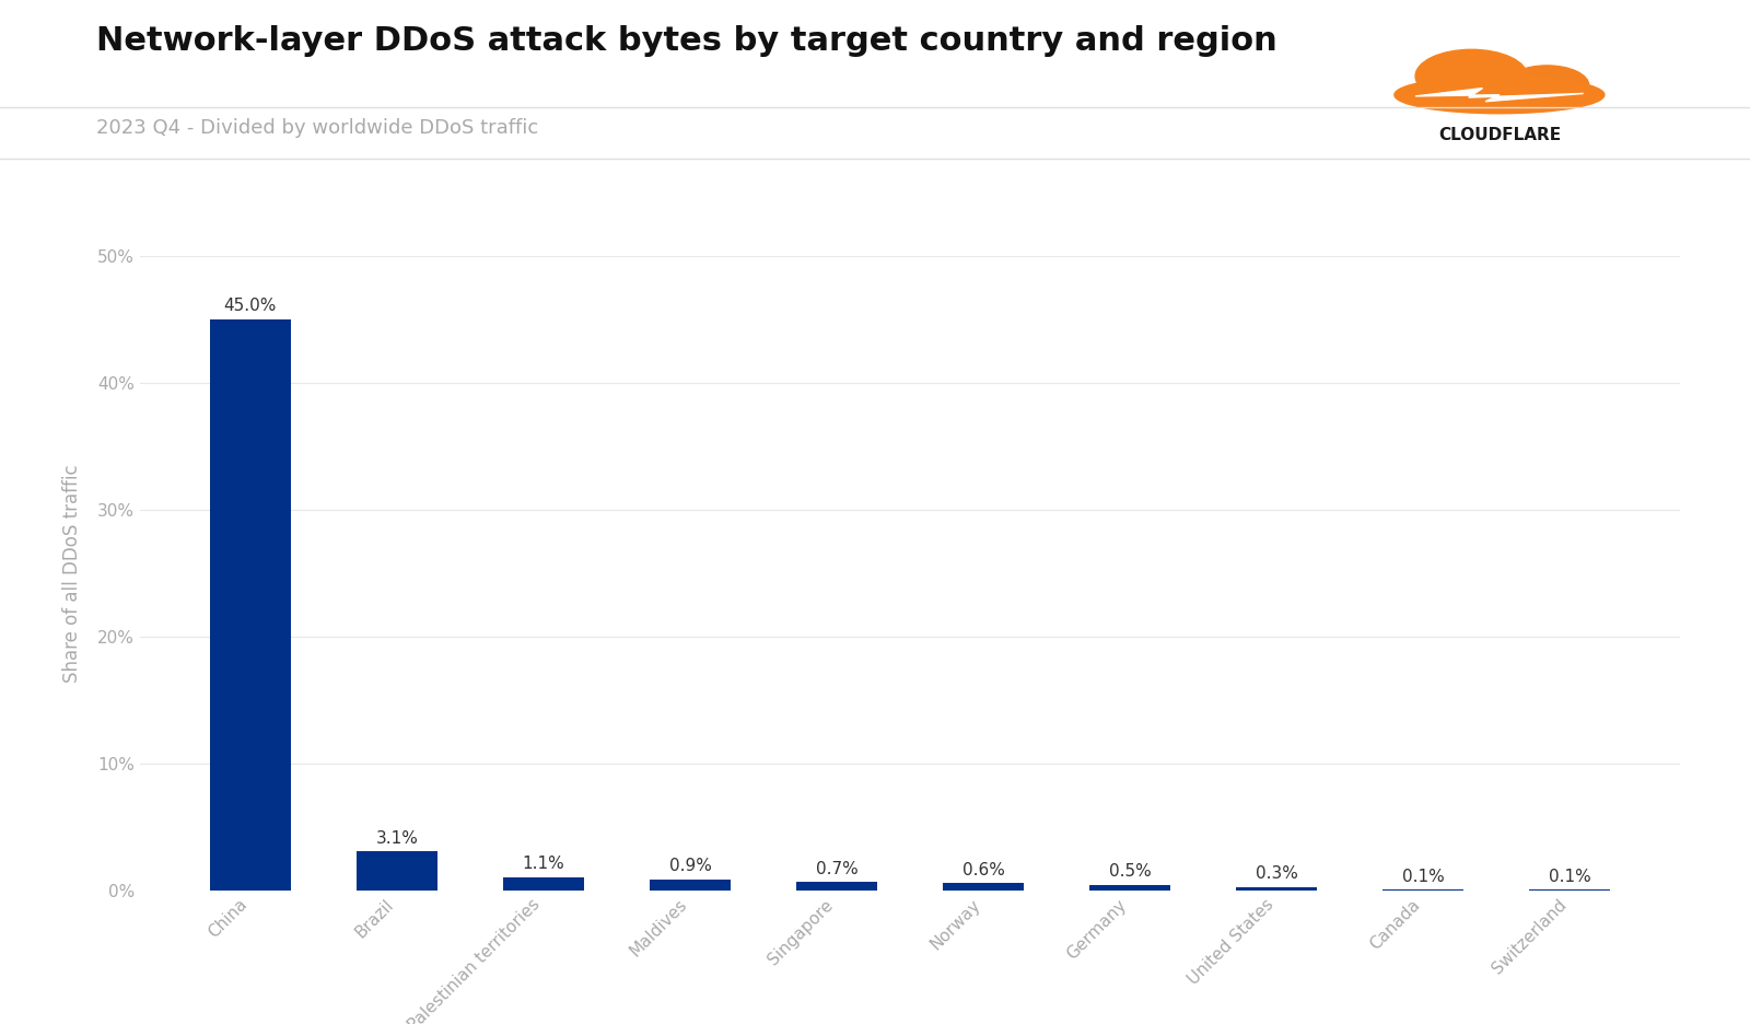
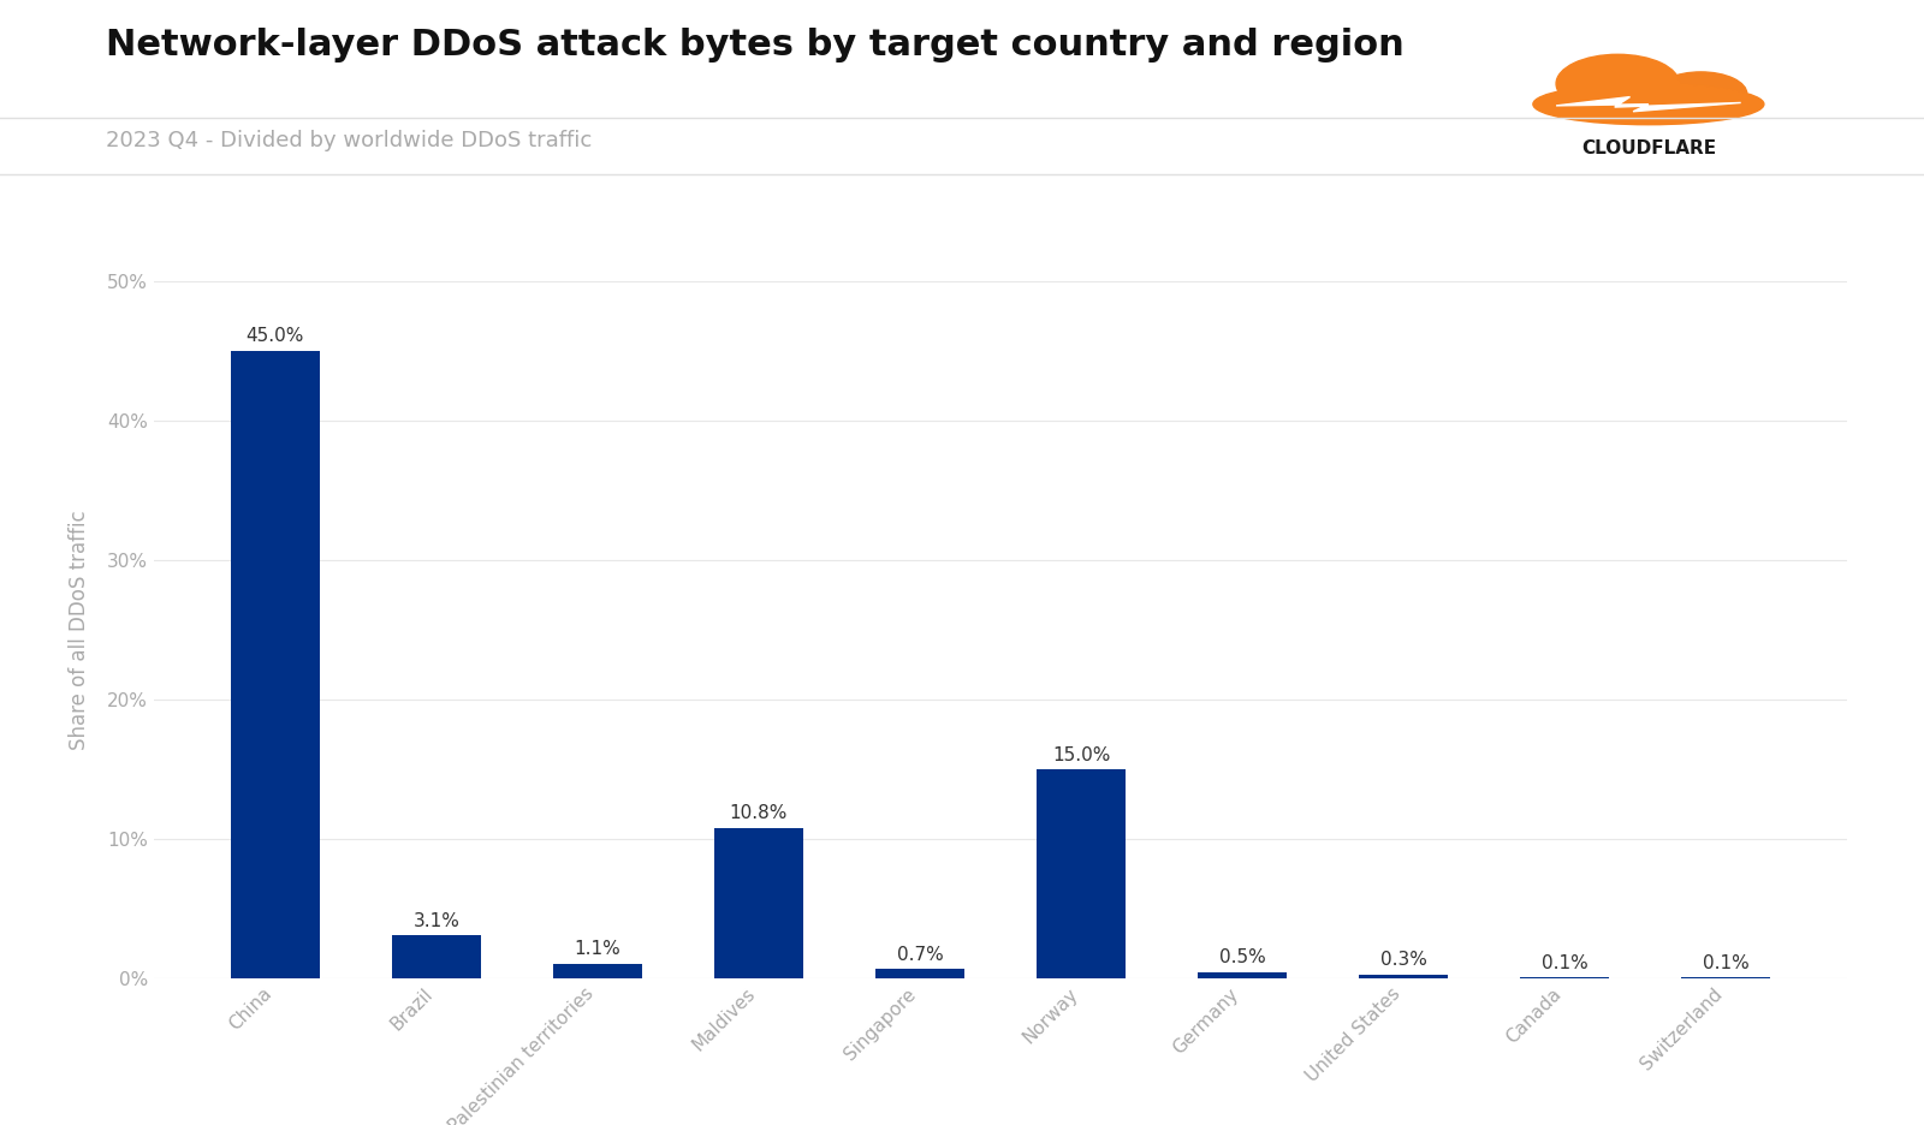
Maldives: 0.9% -> 10.8%
Norway: 0.6% -> 15.0%
